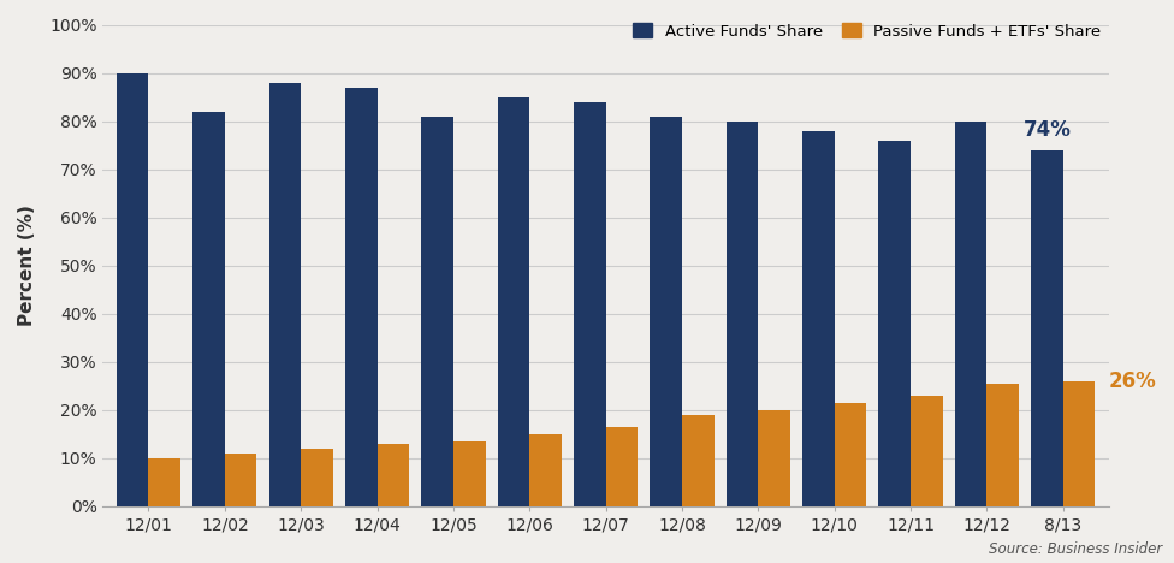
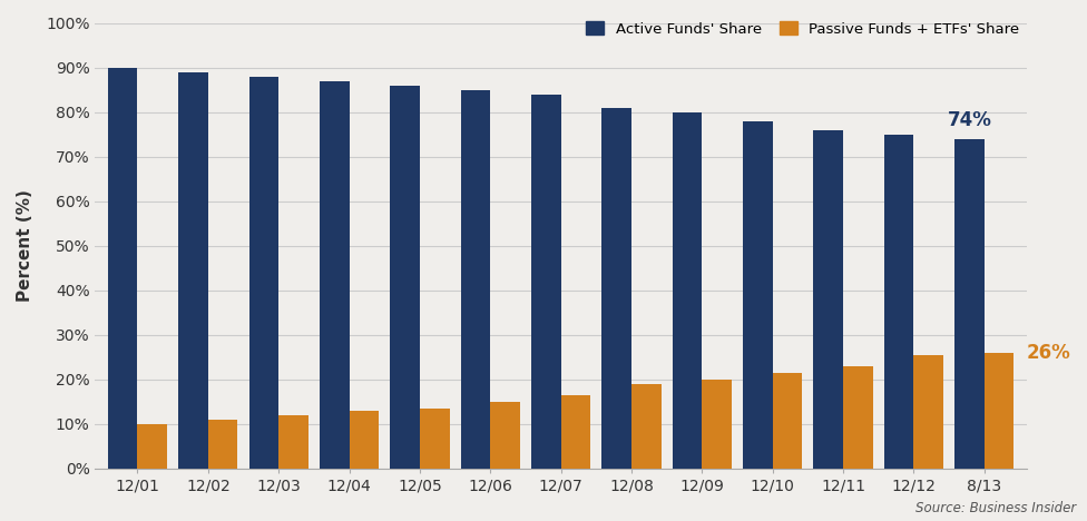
Active Funds' Share/12/02: 82% -> 89%
Active Funds' Share/12/05: 81% -> 86%
Active Funds' Share/12/12: 80% -> 75%
